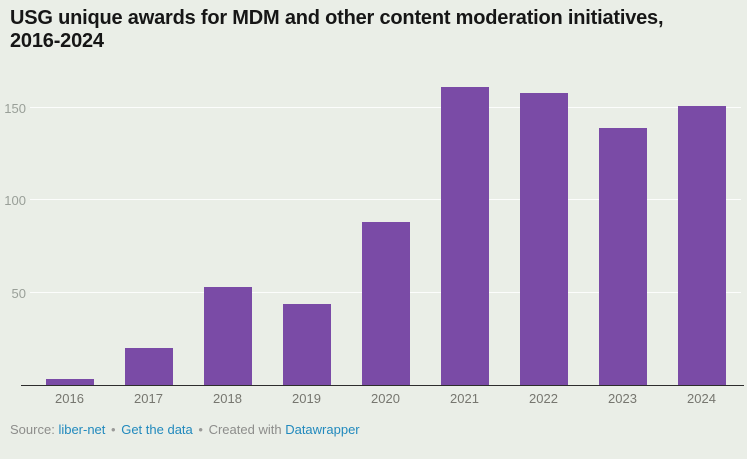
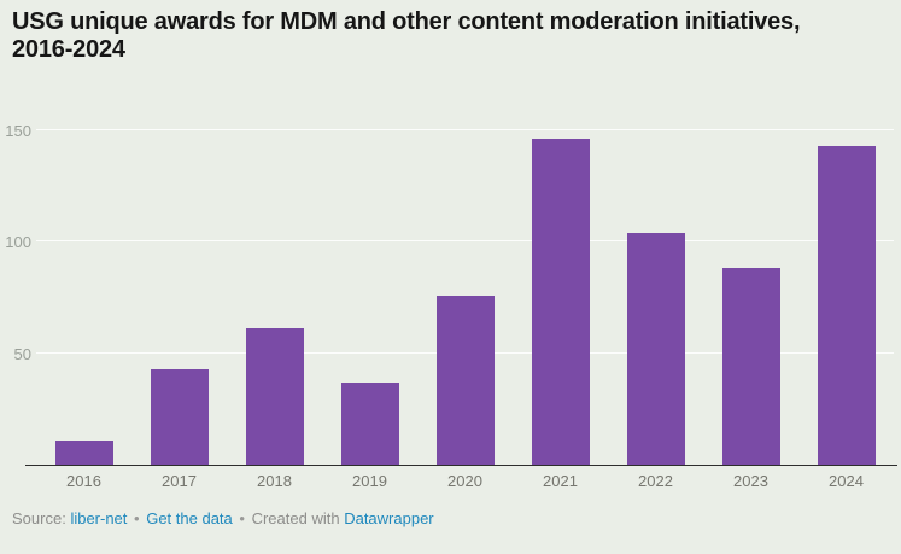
2016: 3 -> 11
2017: 20 -> 43
2018: 53 -> 61
2019: 44 -> 37
2020: 88 -> 76
2021: 161 -> 146
2022: 158 -> 104
2023: 139 -> 88
2024: 151 -> 143
